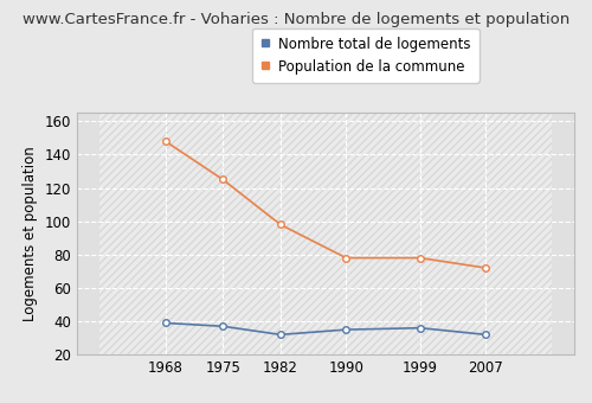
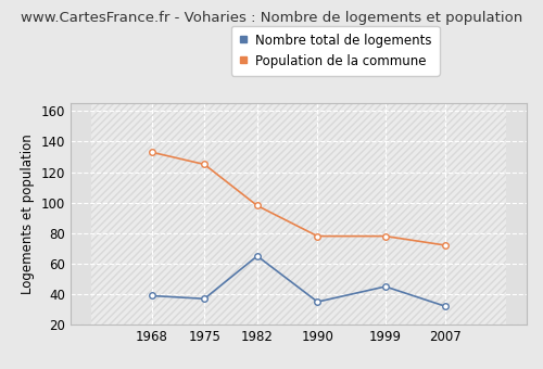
Population de la commune/1968: 148 -> 133
Nombre total de logements/1982: 32 -> 65
Nombre total de logements/1999: 36 -> 45
